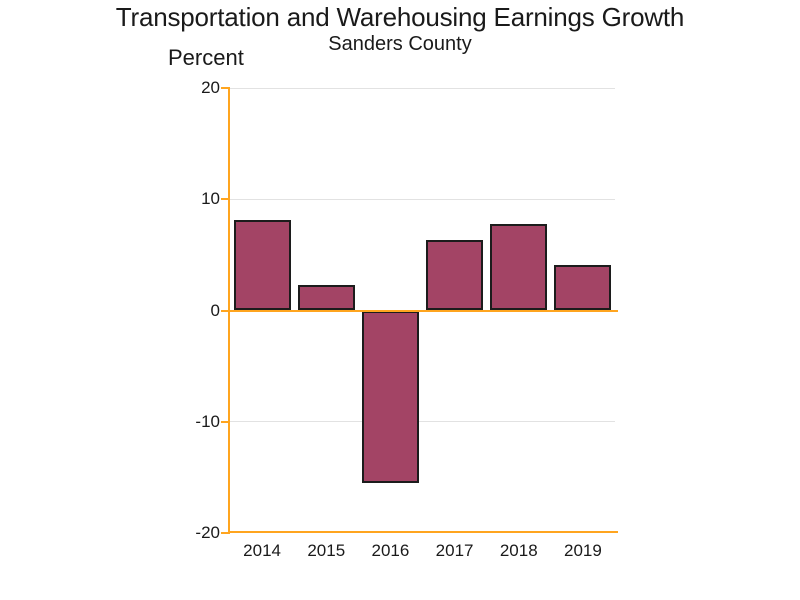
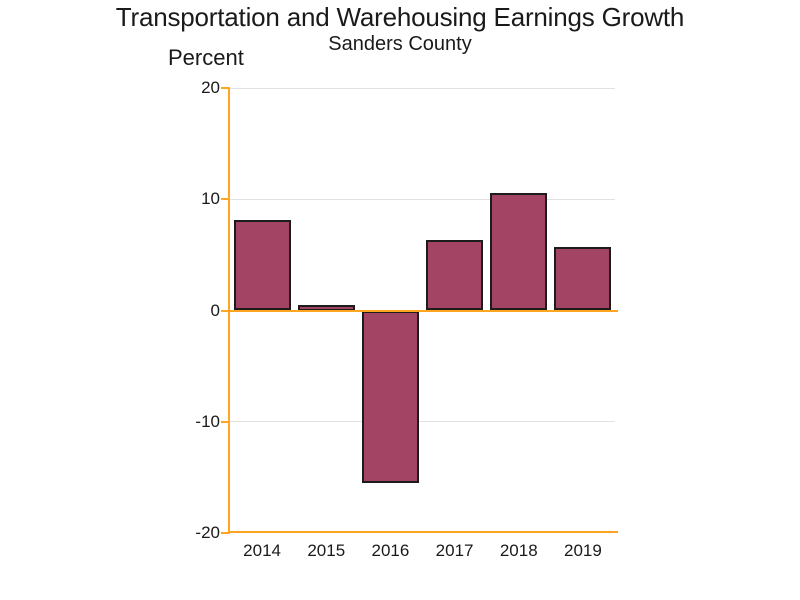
2015: 2.3 -> 0.5
2018: 7.8 -> 10.6
2019: 4.1 -> 5.7
